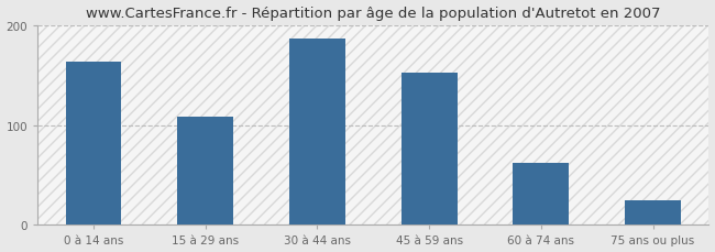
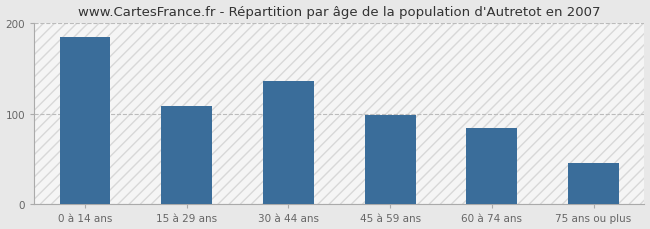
0 à 14 ans: 163 -> 184
30 à 44 ans: 187 -> 136
45 à 59 ans: 152 -> 98
60 à 74 ans: 62 -> 84
75 ans ou plus: 25 -> 46
